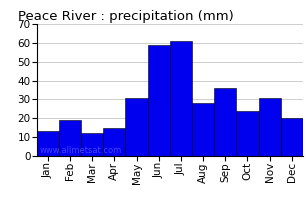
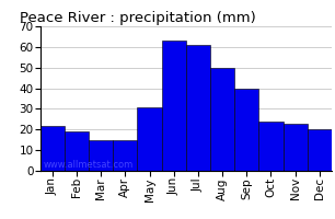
Jan: 13 -> 22
Mar: 12 -> 15
Jun: 59 -> 63
Aug: 28 -> 50
Sep: 36 -> 40
Nov: 31 -> 23
